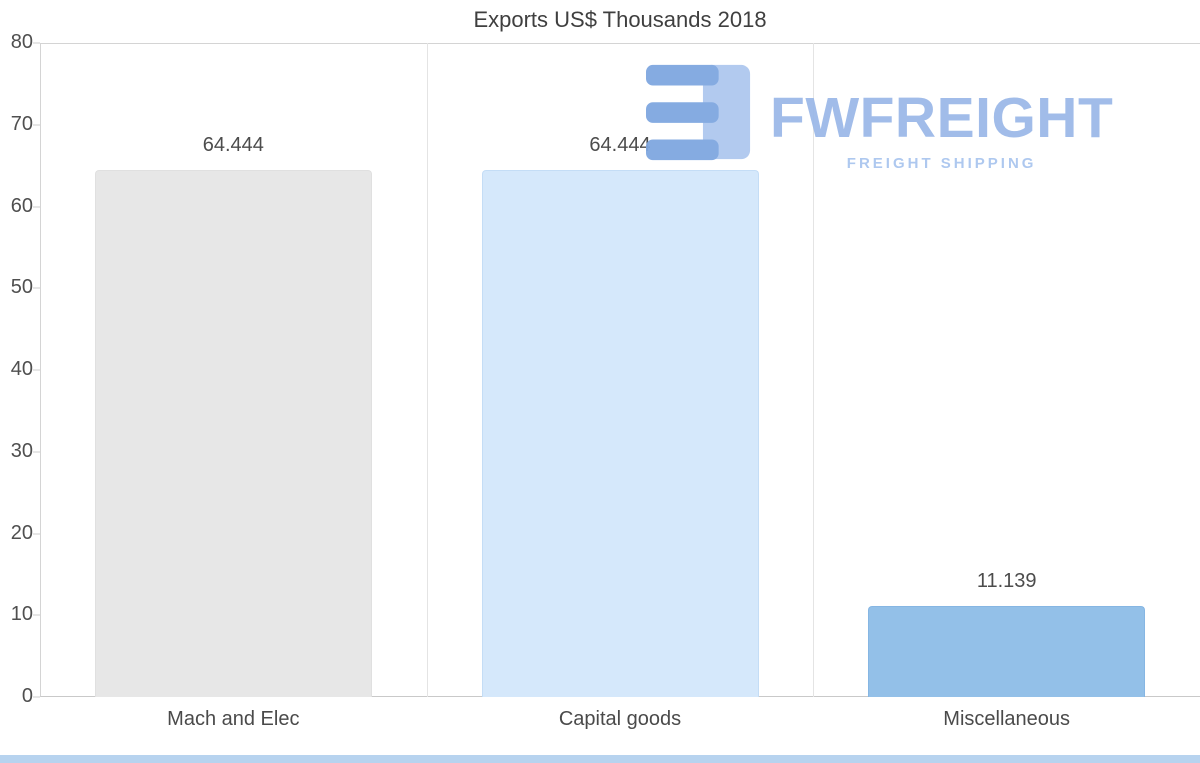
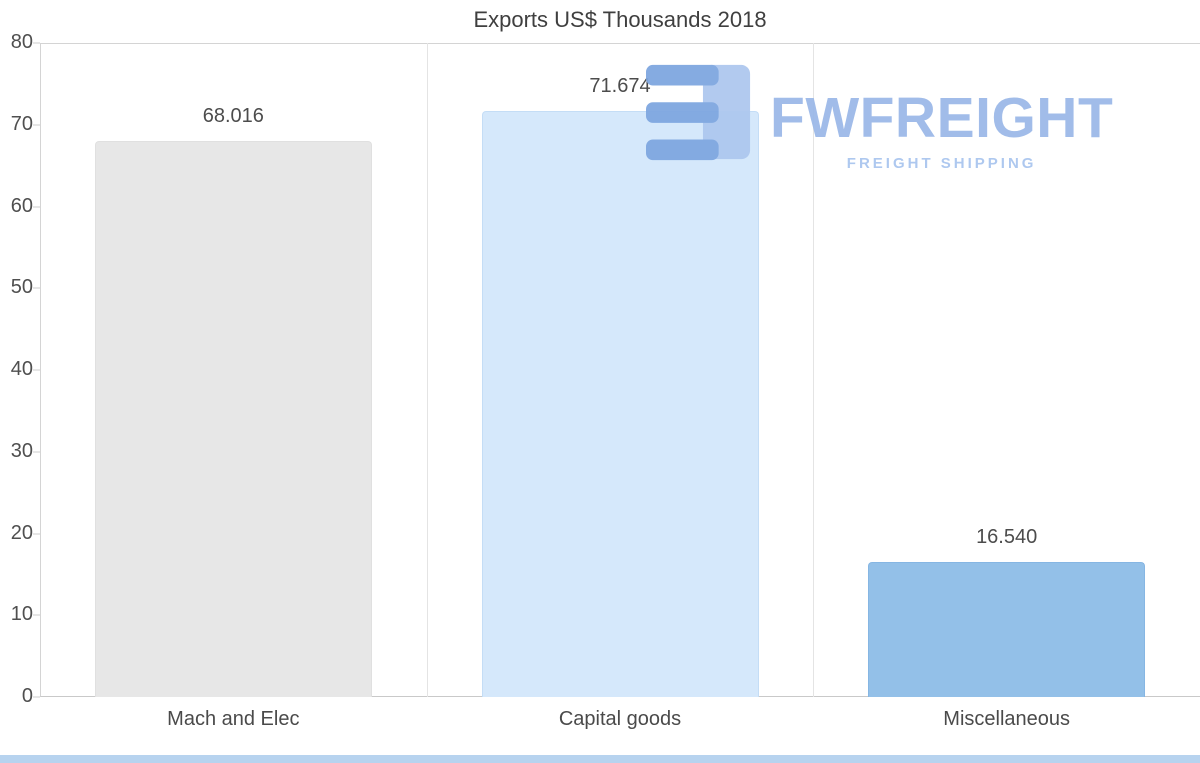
Mach and Elec: 64.444 -> 68.016
Capital goods: 64.444 -> 71.674
Miscellaneous: 11.139 -> 16.540
